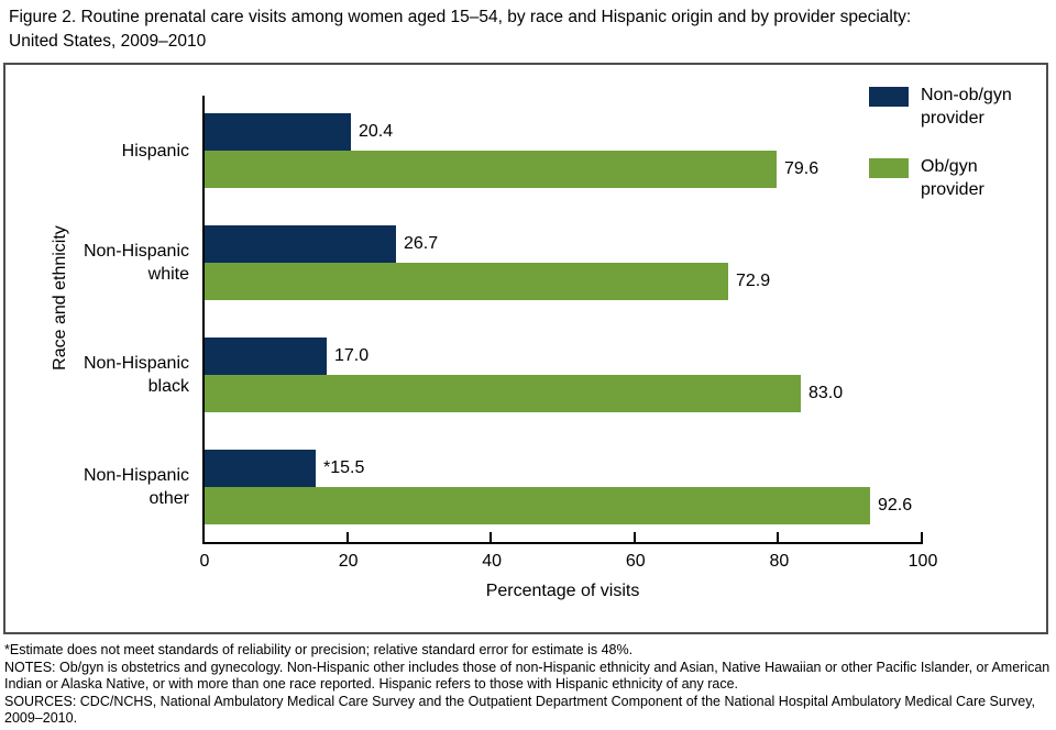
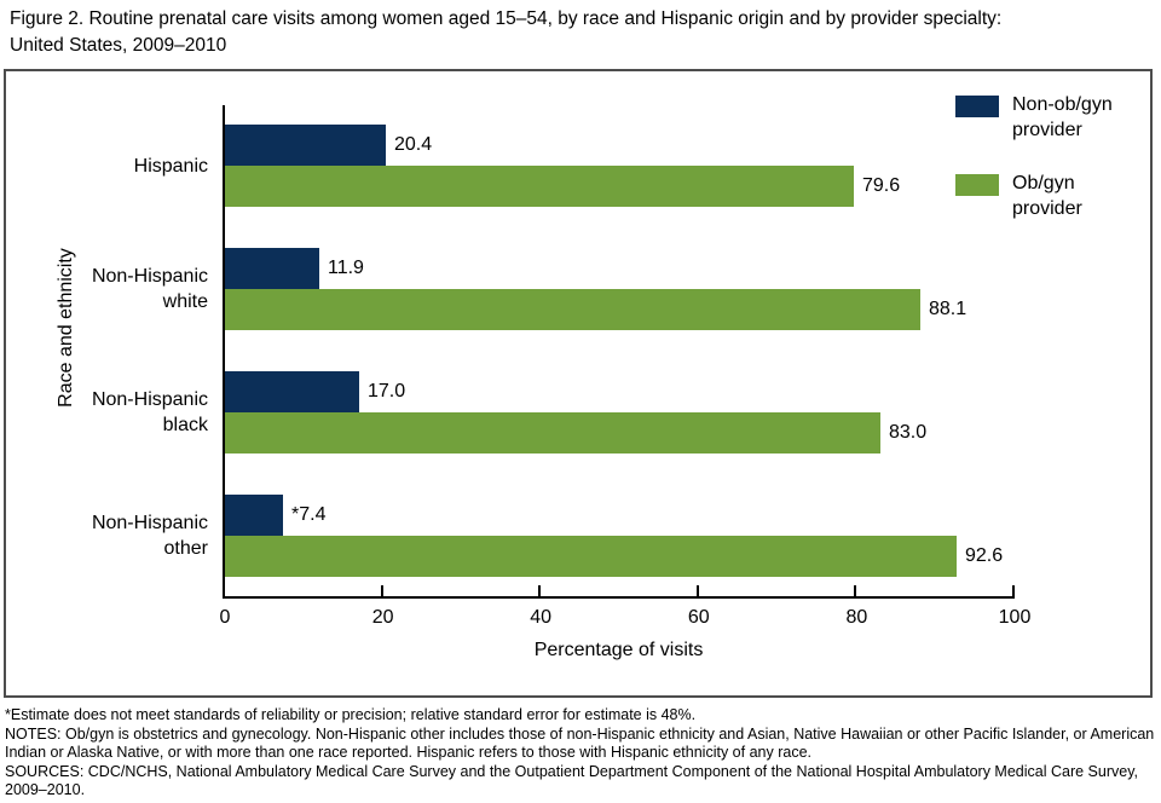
Non-ob/gyn provider/Non-Hispanic white: 26.7 -> 11.9
Ob/gyn provider/Non-Hispanic white: 72.9 -> 88.1
Non-ob/gyn provider/Non-Hispanic other: 15.5 -> 7.4
